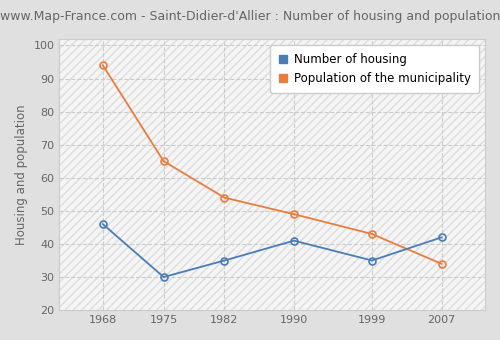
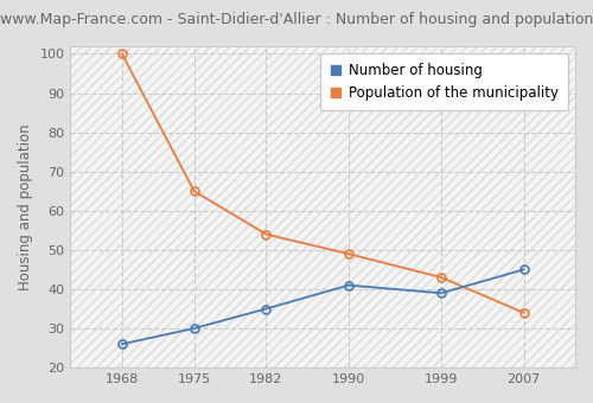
Number of housing/1968: 46 -> 26
Population of the municipality/1968: 94 -> 100
Number of housing/1999: 35 -> 39
Number of housing/2007: 42 -> 45
